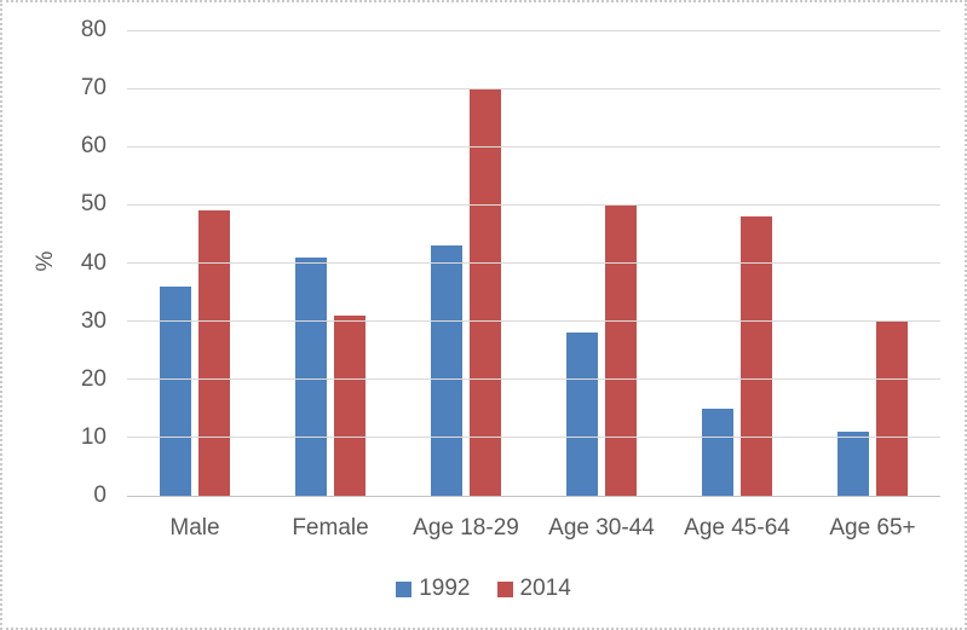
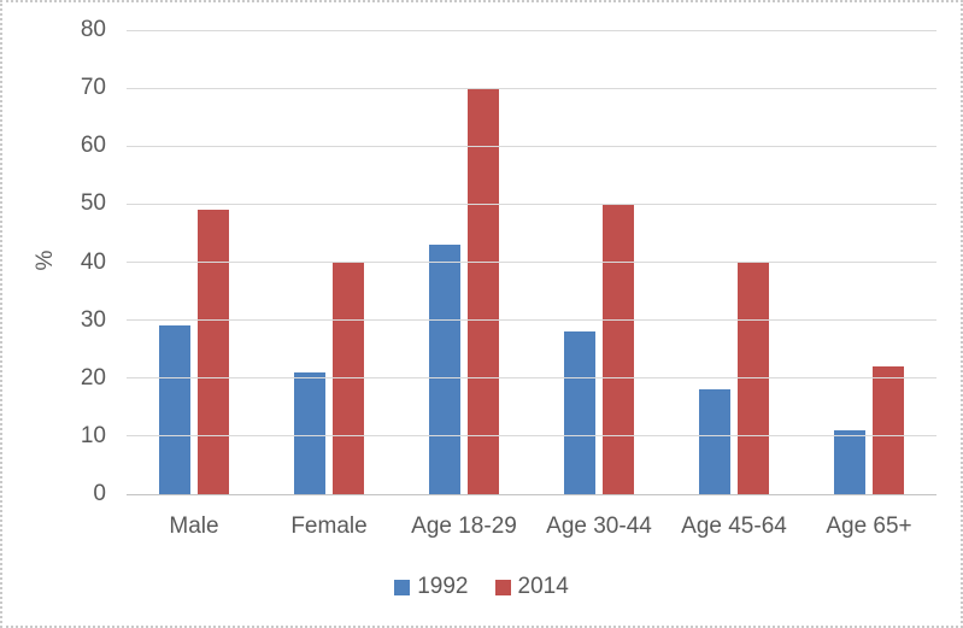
1992/Male: 36 -> 29
1992/Female: 41 -> 21
2014/Female: 31 -> 40
1992/Age 45-64: 15 -> 18
2014/Age 45-64: 48 -> 40
2014/Age 65+: 30 -> 22
